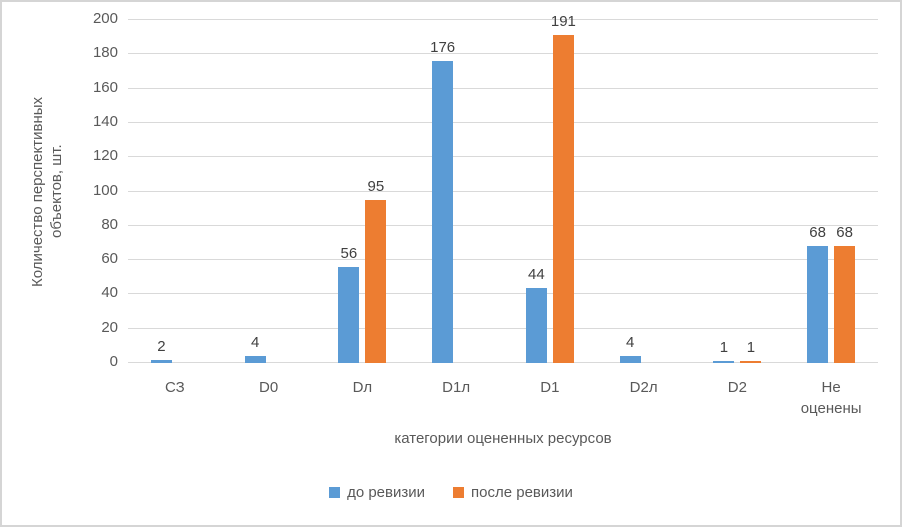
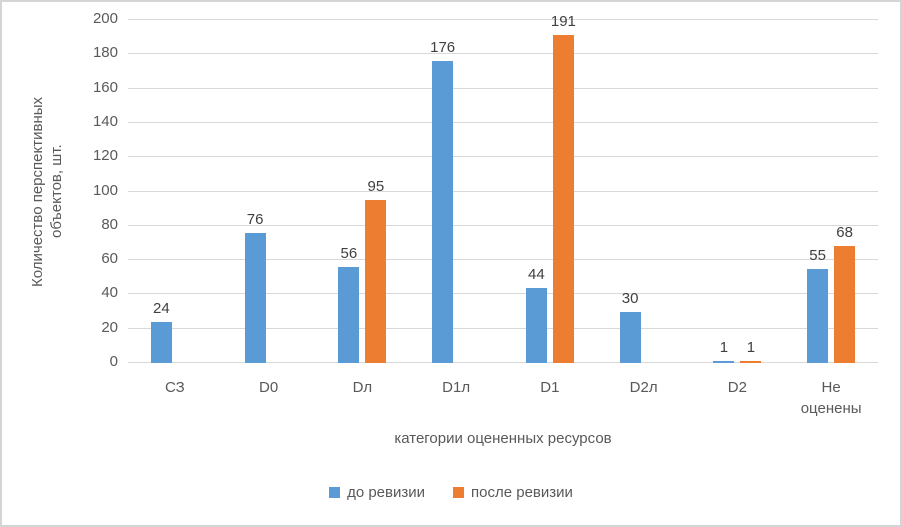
до ревизии/СЗ: 2 -> 24
до ревизии/D0: 4 -> 76
до ревизии/D2л: 4 -> 30
до ревизии/Не оценены: 68 -> 55
